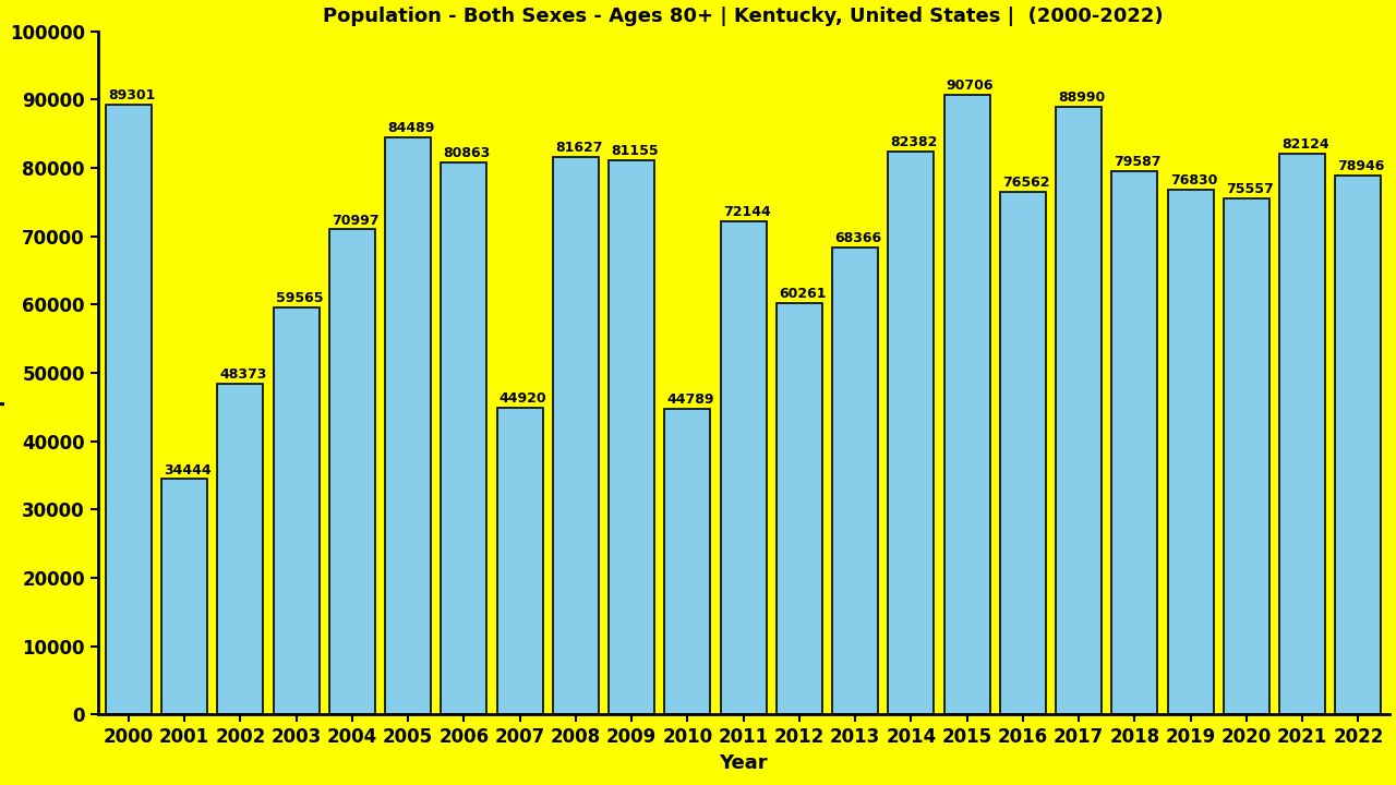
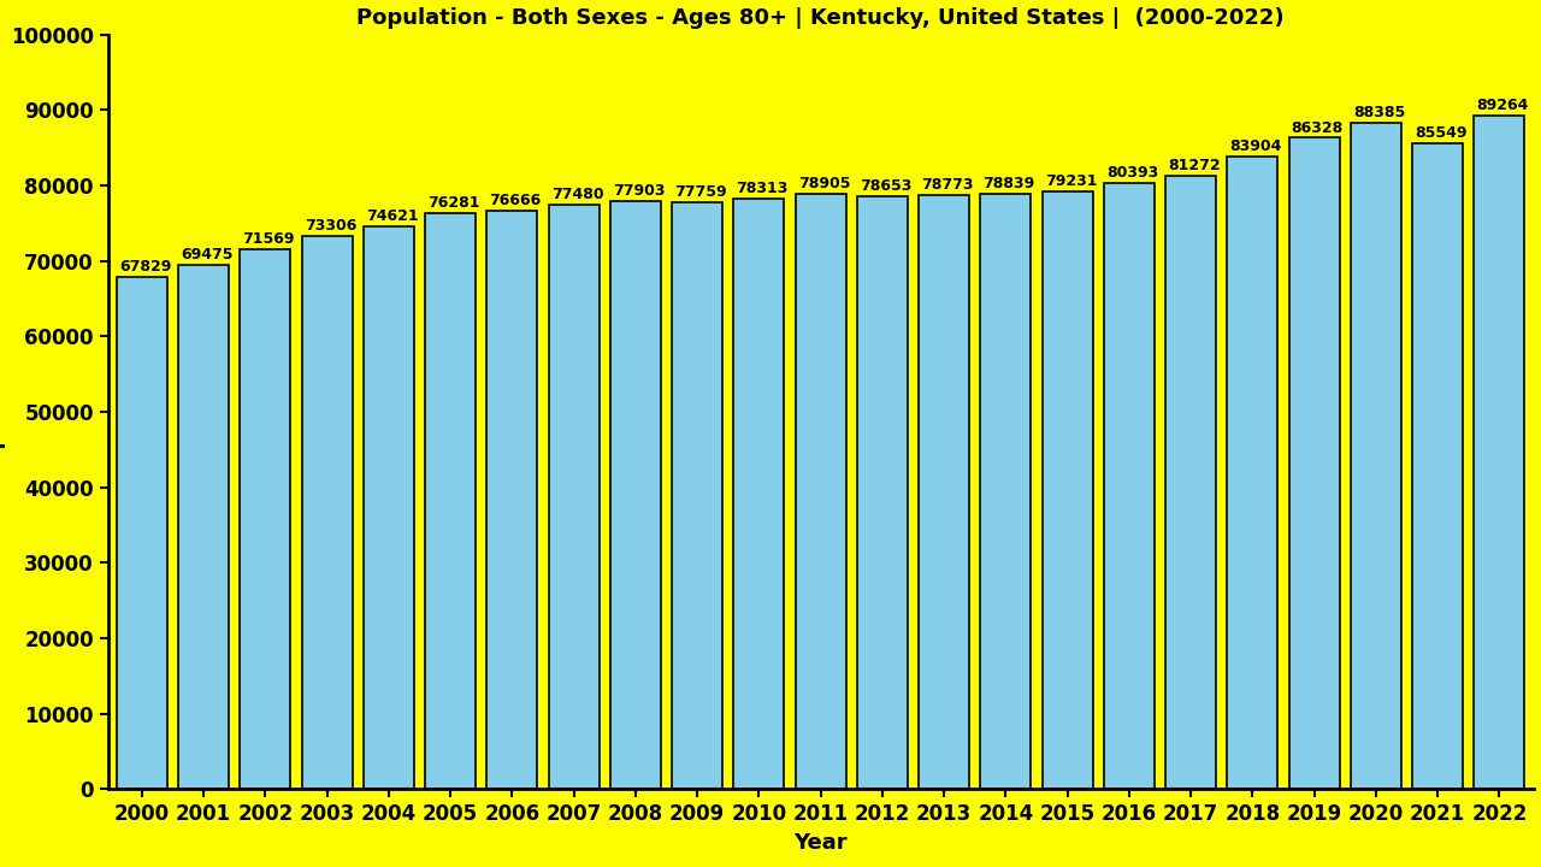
2000: 89301 -> 67829
2001: 34444 -> 69475
2002: 48373 -> 71569
2003: 59565 -> 73306
2004: 70997 -> 74621
2005: 84489 -> 76281
2006: 80863 -> 76666
2007: 44920 -> 77480
2008: 81627 -> 77903
2009: 81155 -> 77759
2010: 44789 -> 78313
2011: 72144 -> 78905
2012: 60261 -> 78653
2013: 68366 -> 78773
2014: 82382 -> 78839
2015: 90706 -> 79231
2016: 76562 -> 80393
2017: 88990 -> 81272
2018: 79587 -> 83904
2019: 76830 -> 86328
2020: 75557 -> 88385
2021: 82124 -> 85549
2022: 78946 -> 89264
